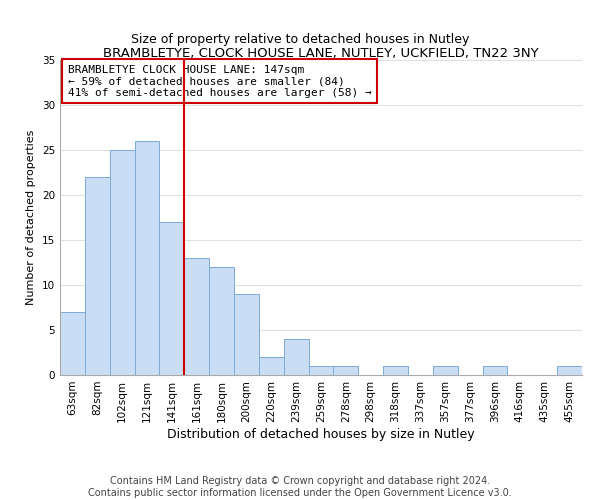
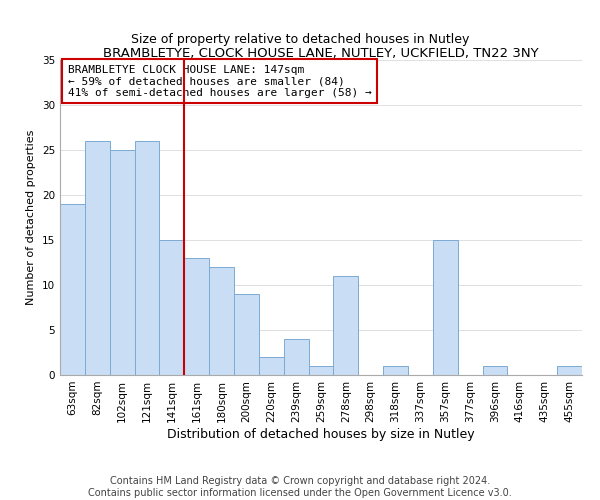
63sqm: 7 -> 19
82sqm: 22 -> 26
141sqm: 17 -> 15
278sqm: 1 -> 11
357sqm: 1 -> 15
